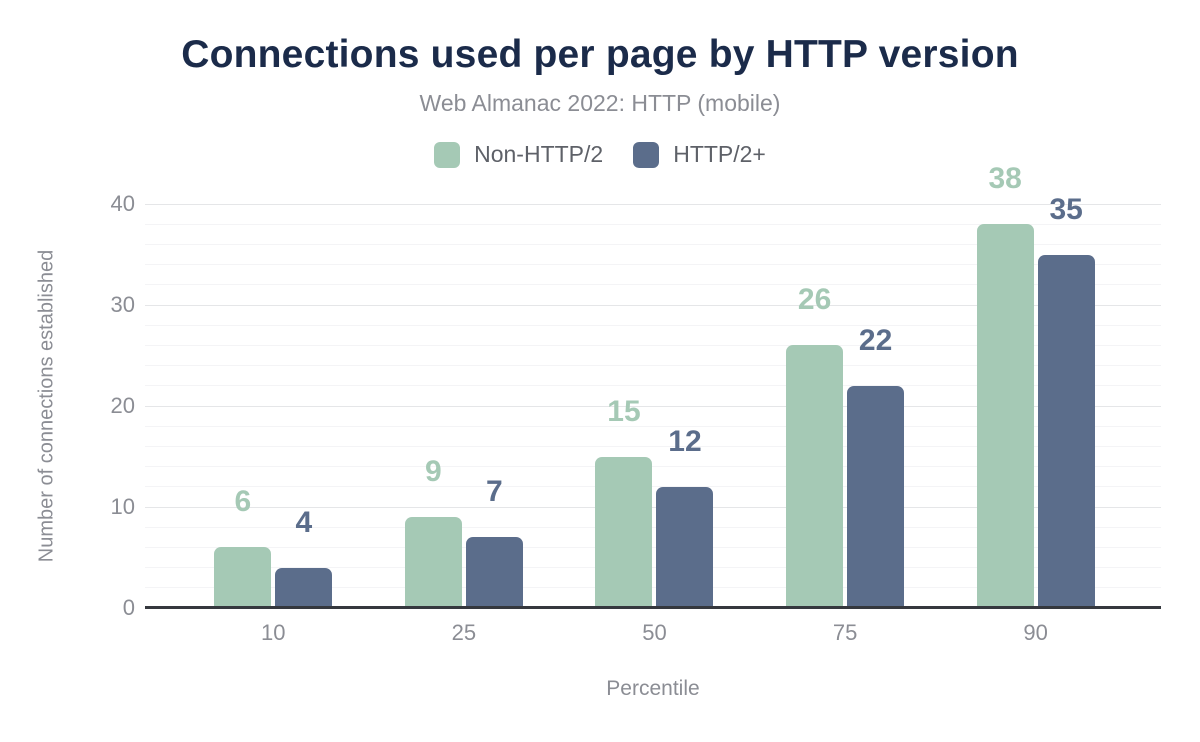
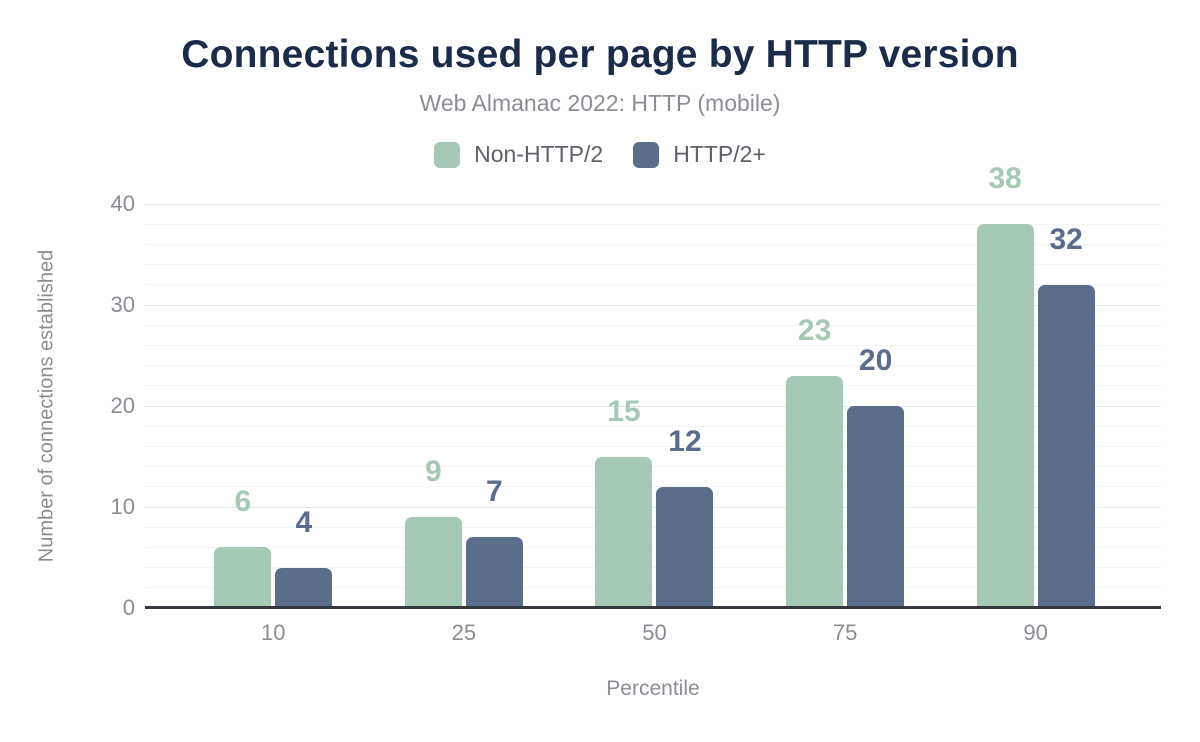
Non-HTTP/2/75: 26 -> 23
HTTP/2+/75: 22 -> 20
HTTP/2+/90: 35 -> 32
